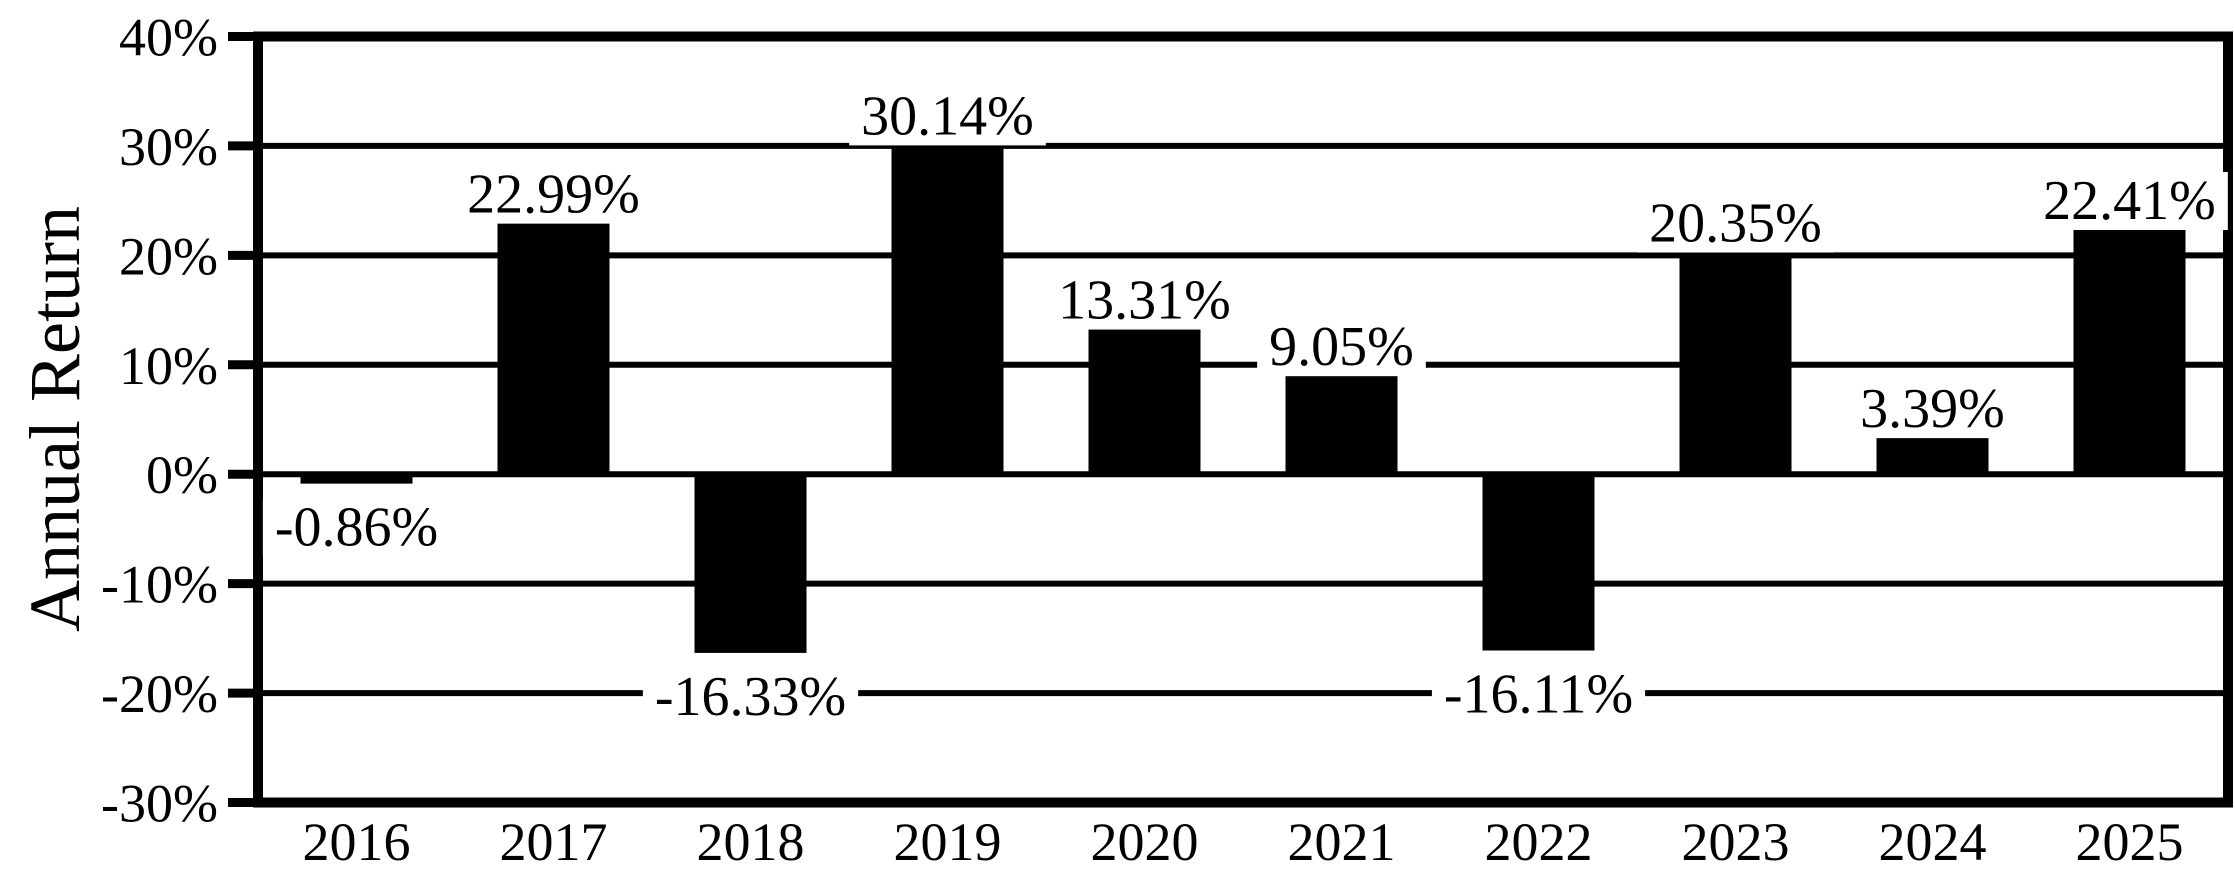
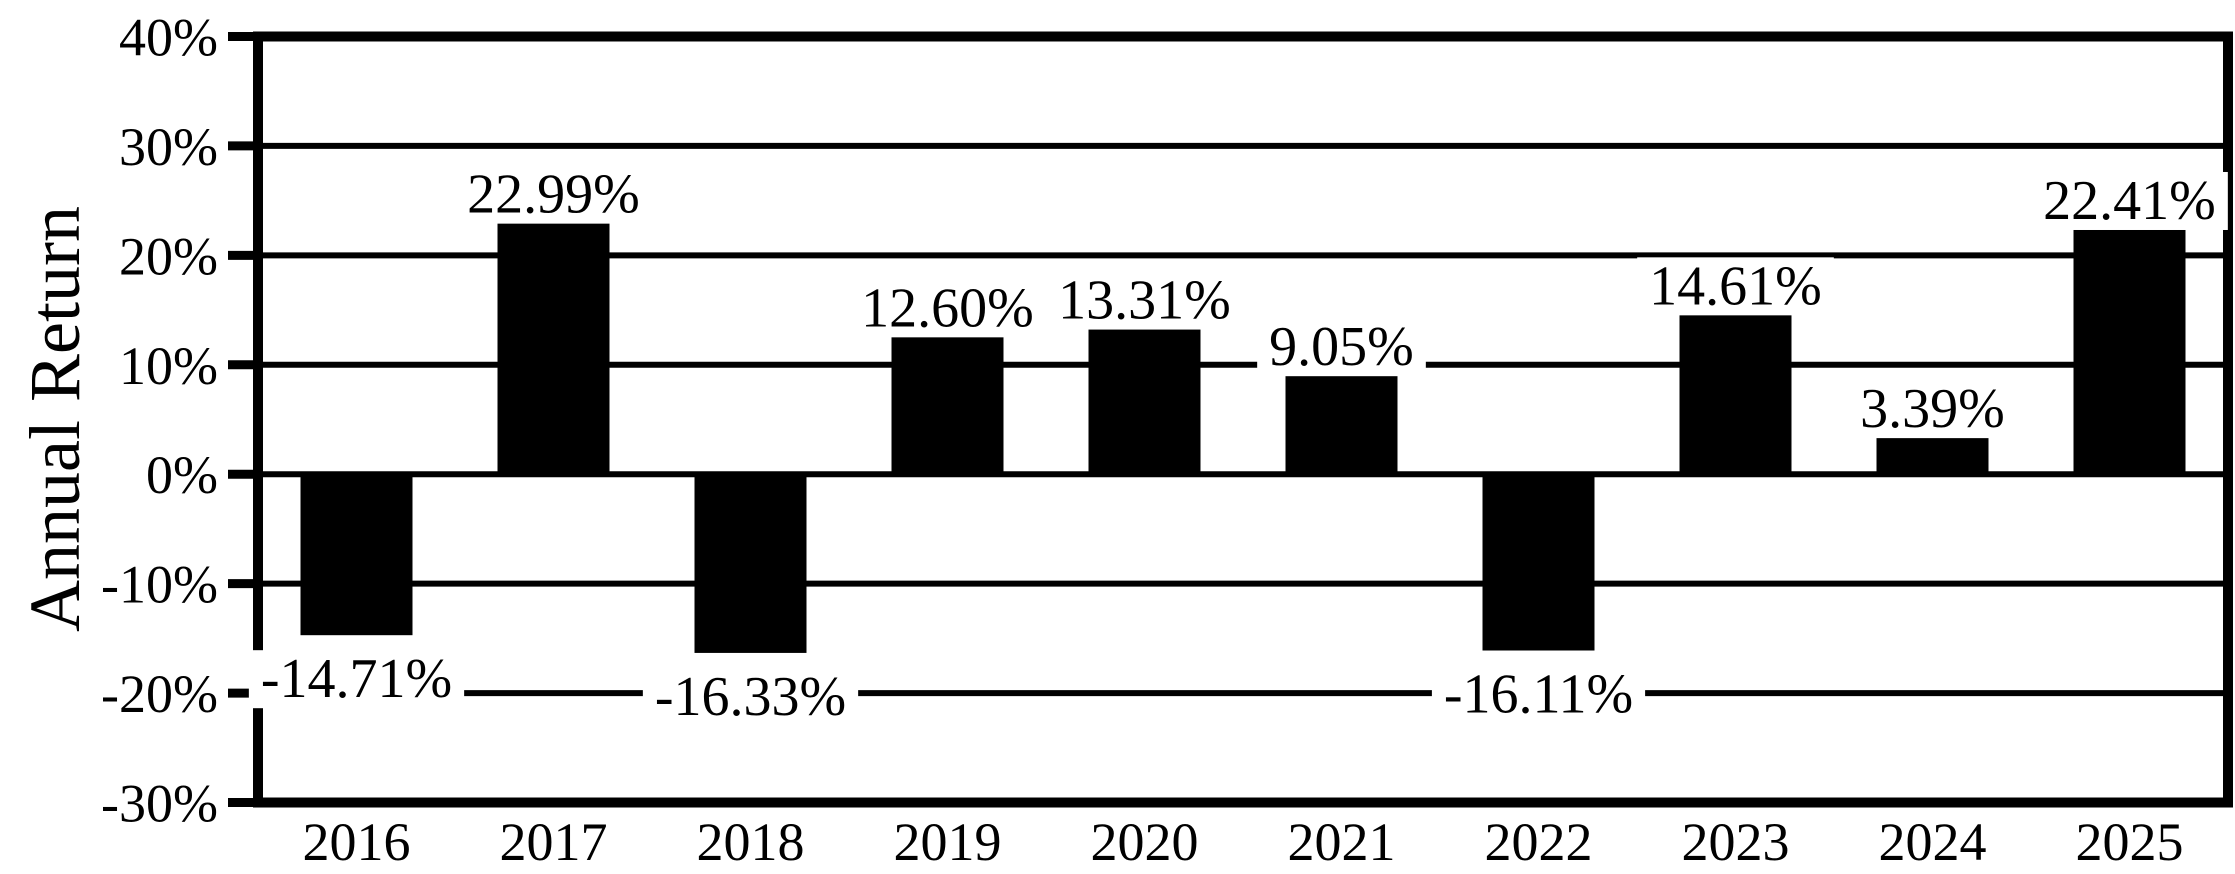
2016: -0.86% -> -14.71%
2019: 30.14% -> 12.60%
2023: 20.35% -> 14.61%
